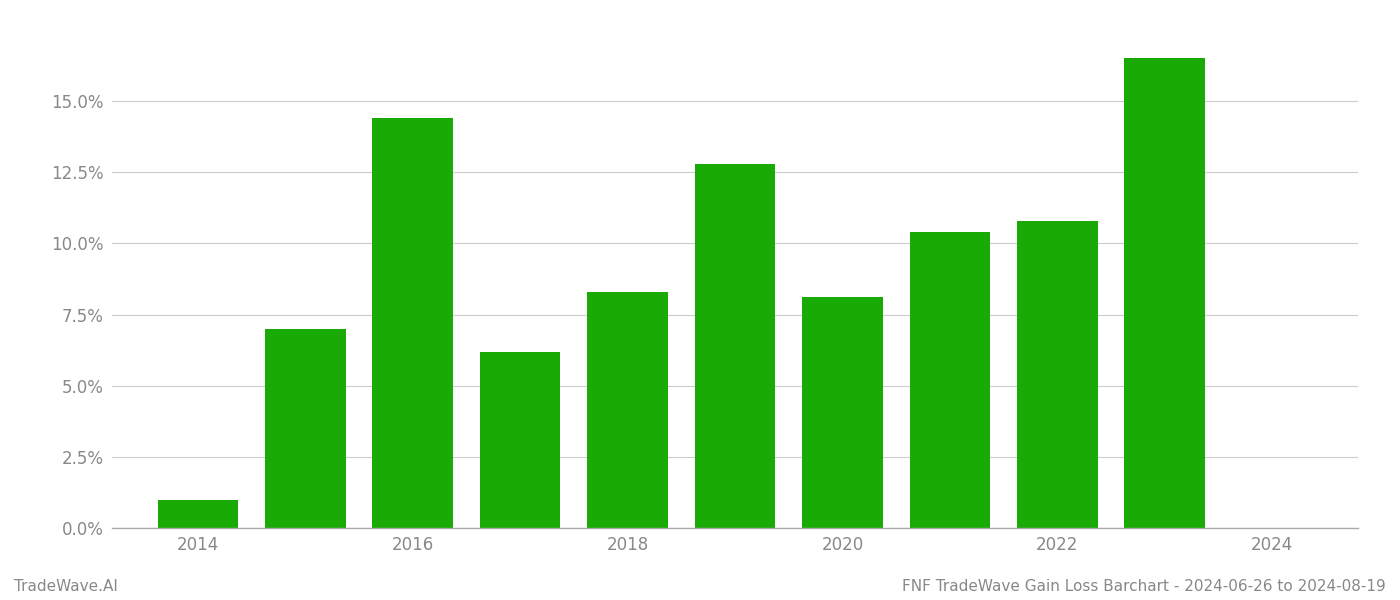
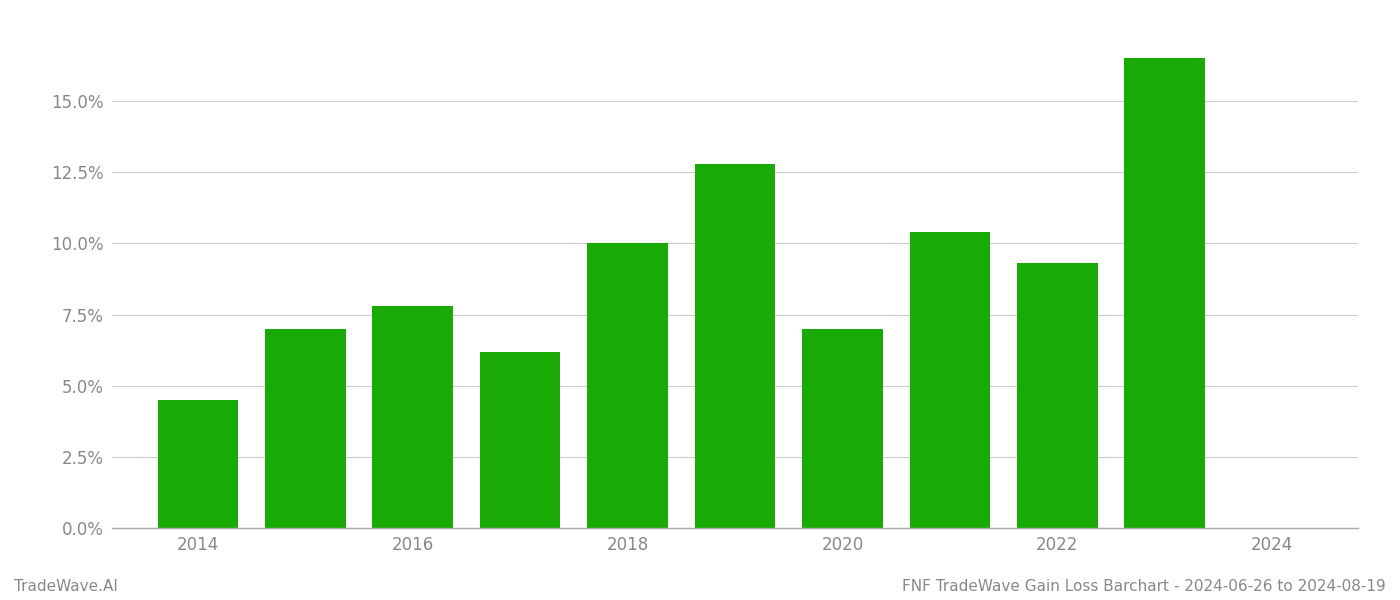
2014: 1.0% -> 4.5%
2016: 14.4% -> 7.8%
2018: 8.3% -> 10.0%
2020: 8.1% -> 7.0%
2022: 10.8% -> 9.3%
